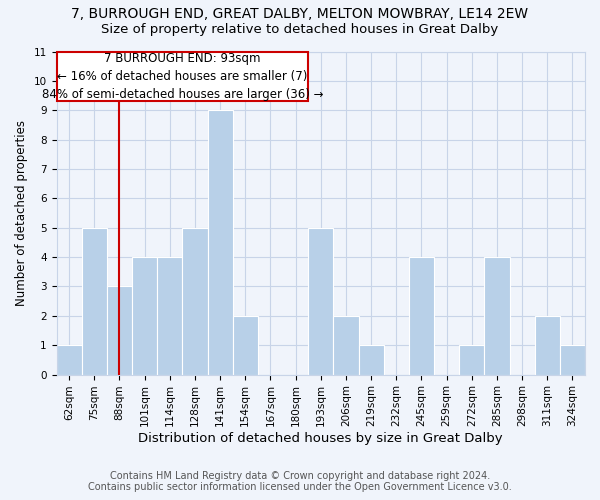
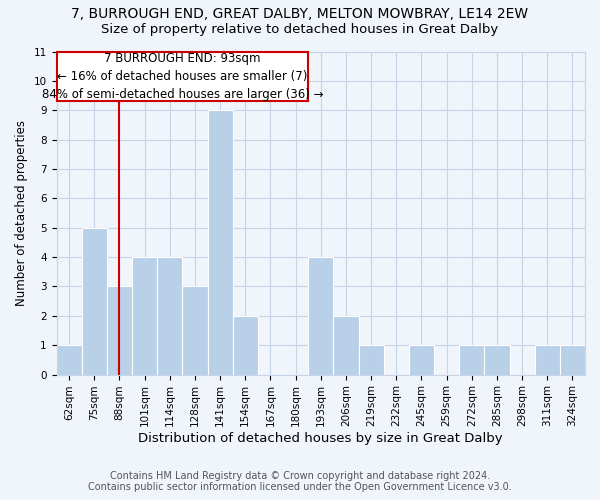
128sqm: 5 -> 3
193sqm: 5 -> 4
245sqm: 4 -> 1
285sqm: 4 -> 1
311sqm: 2 -> 1
